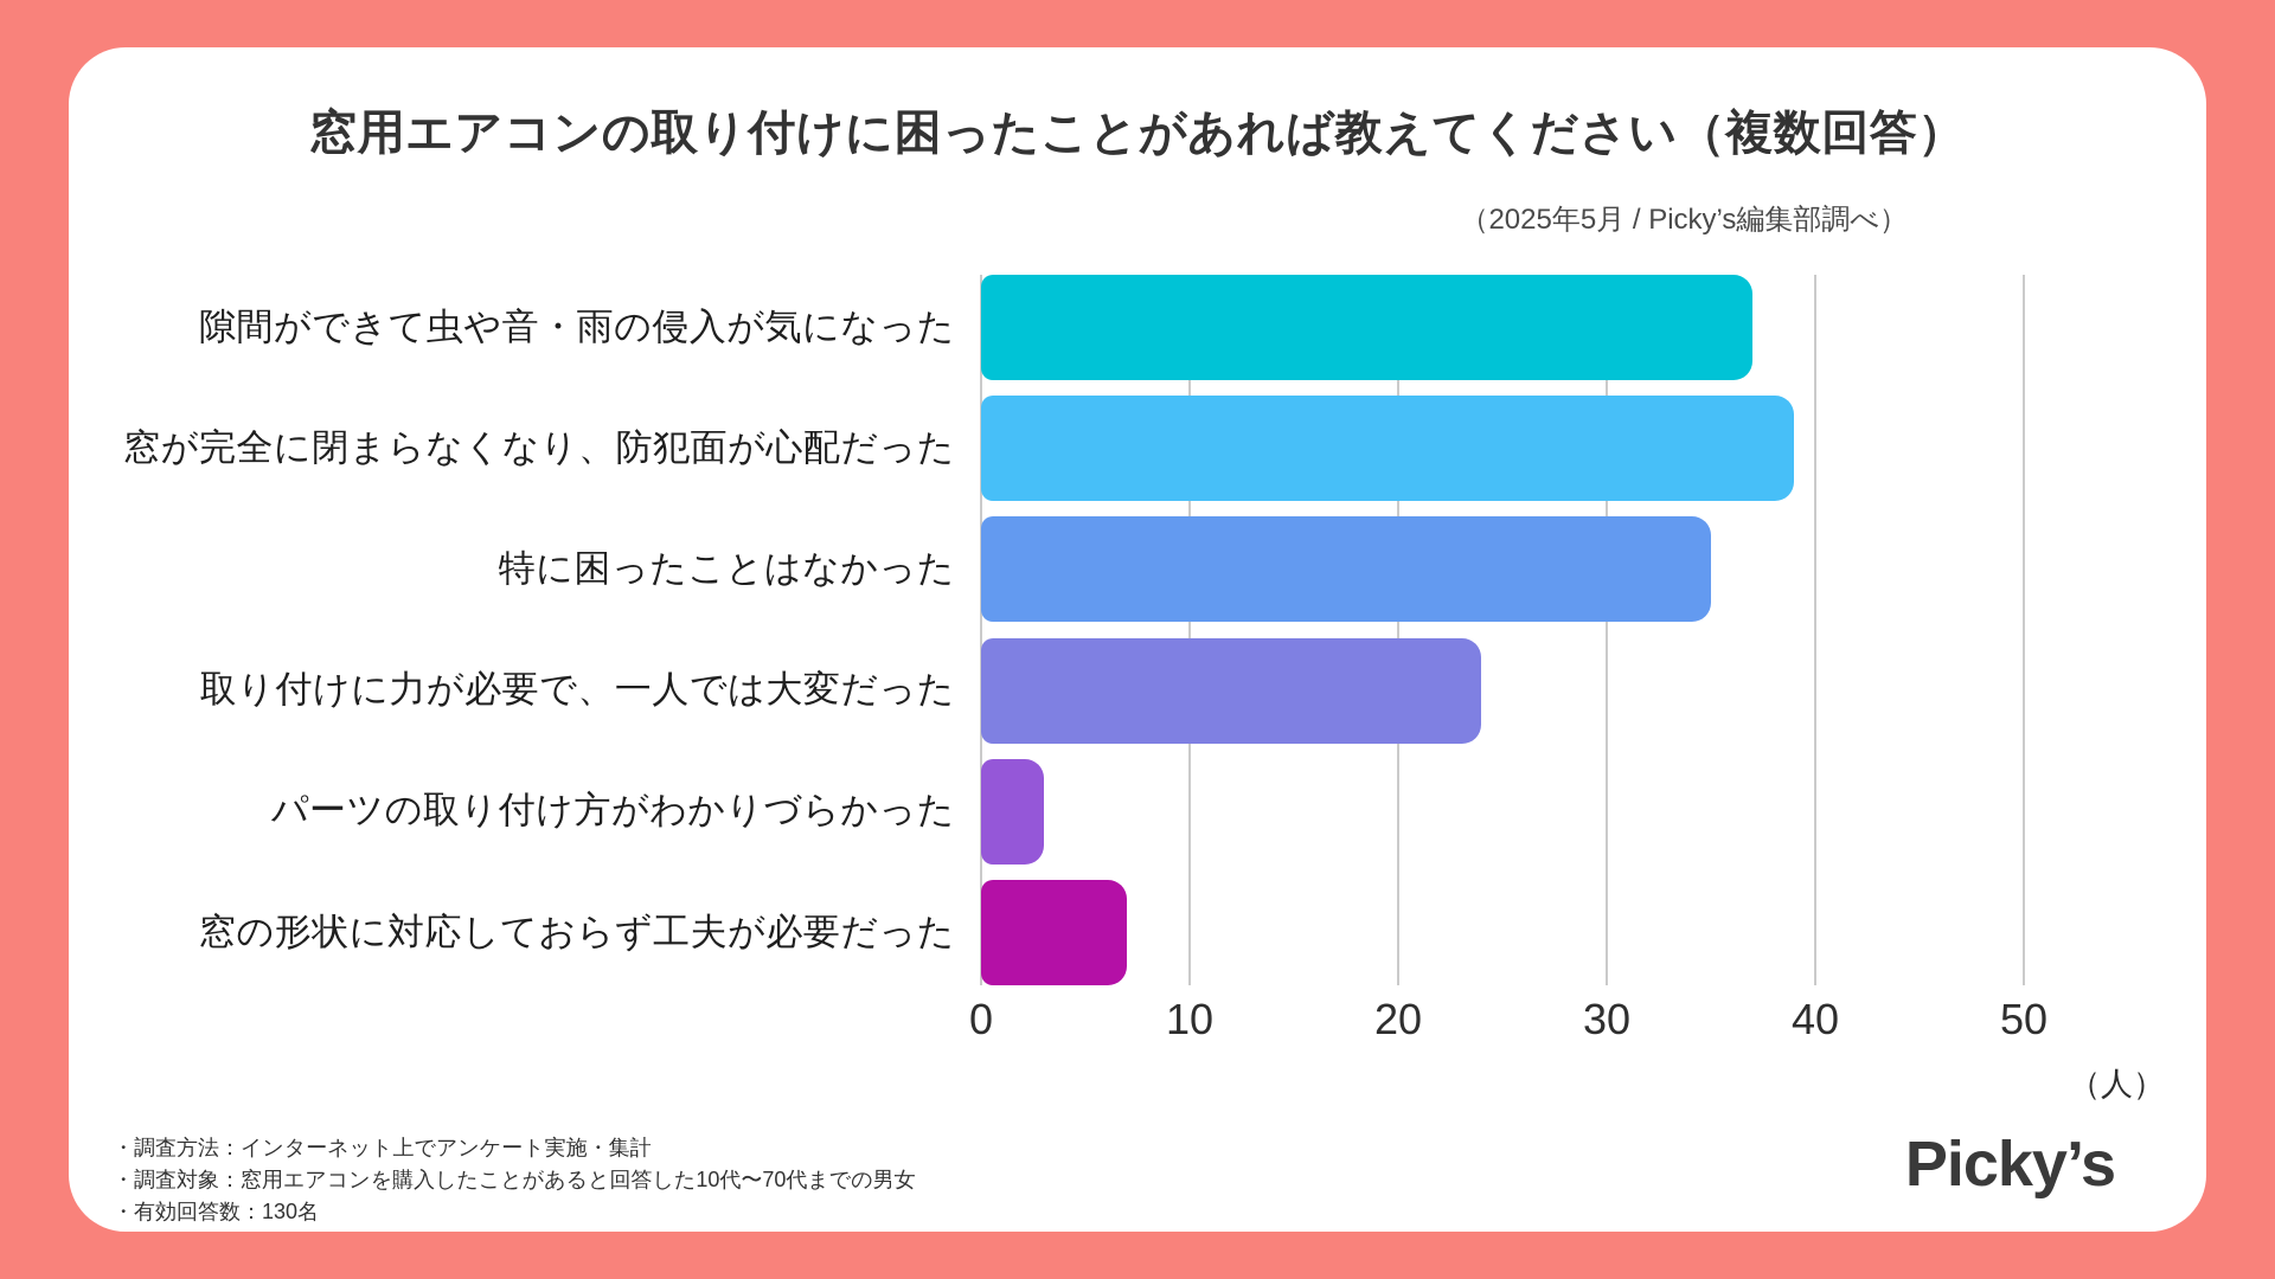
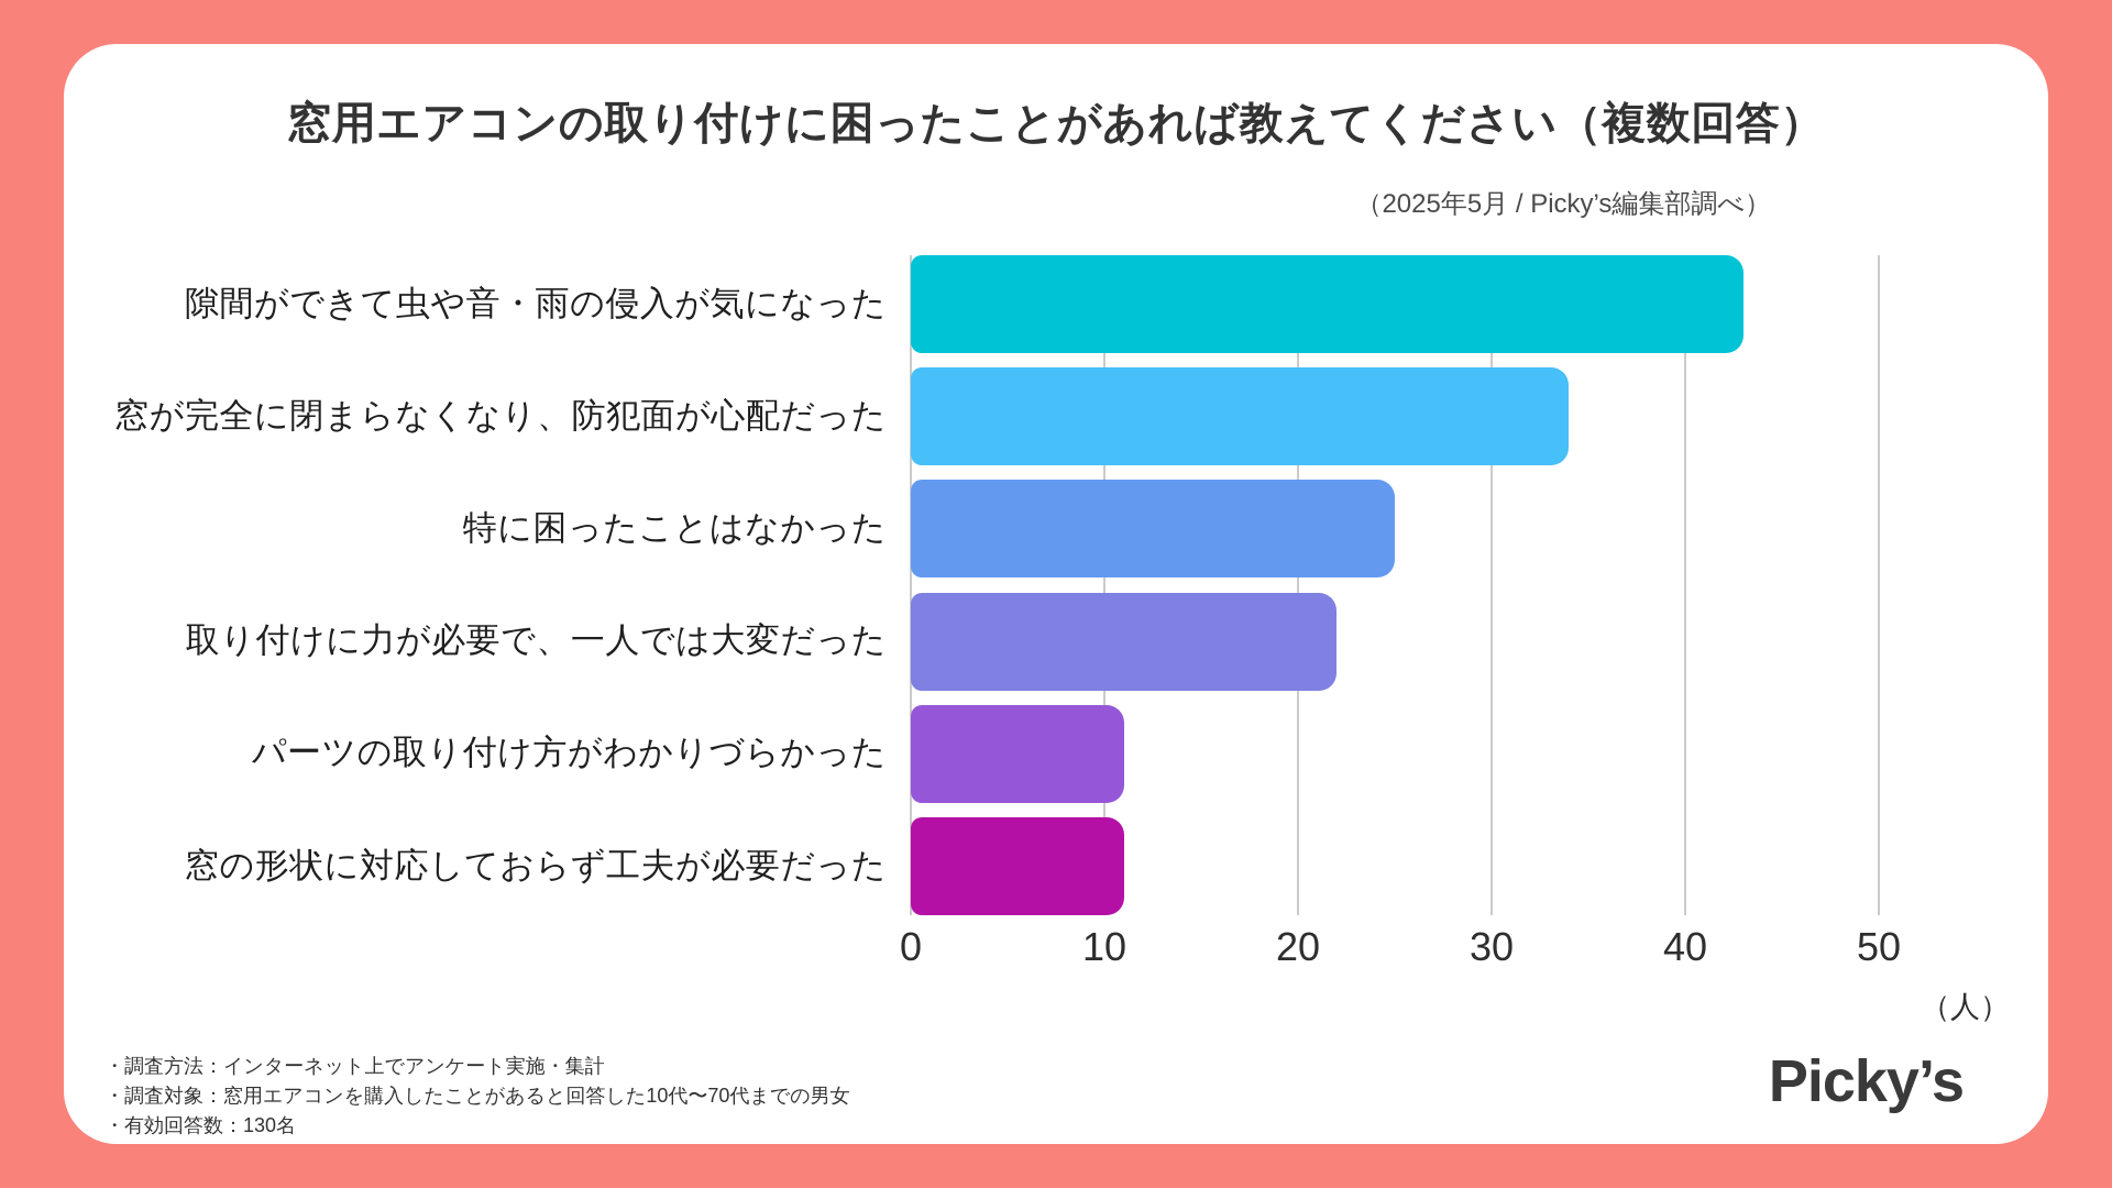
隙間ができて虫や音・雨の侵入が気になった: 37 -> 43
窓が完全に閉まらなくなり、防犯面が心配だった: 39 -> 34
特に困ったことはなかった: 35 -> 25
取り付けに力が必要で、一人では大変だった: 24 -> 22
パーツの取り付け方がわかりづらかった: 3 -> 11
窓の形状に対応しておらず工夫が必要だった: 7 -> 11
